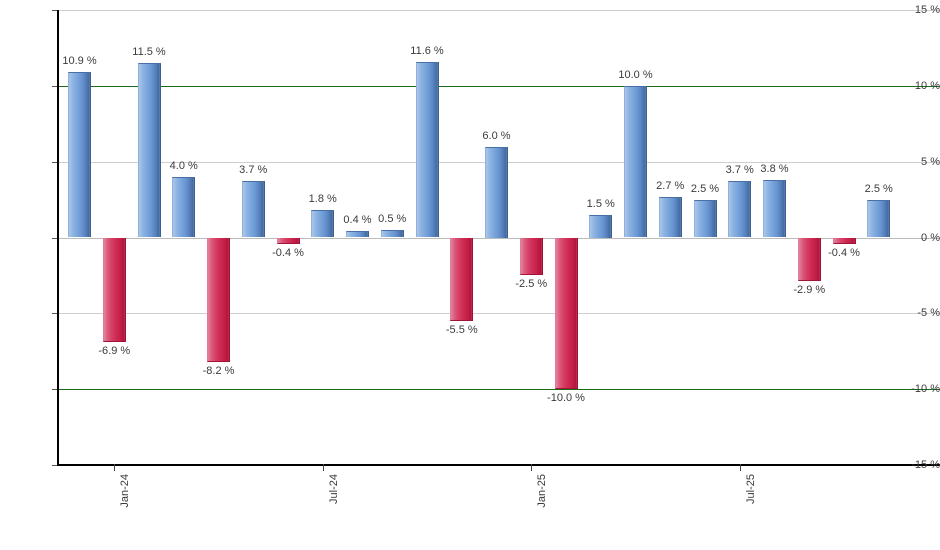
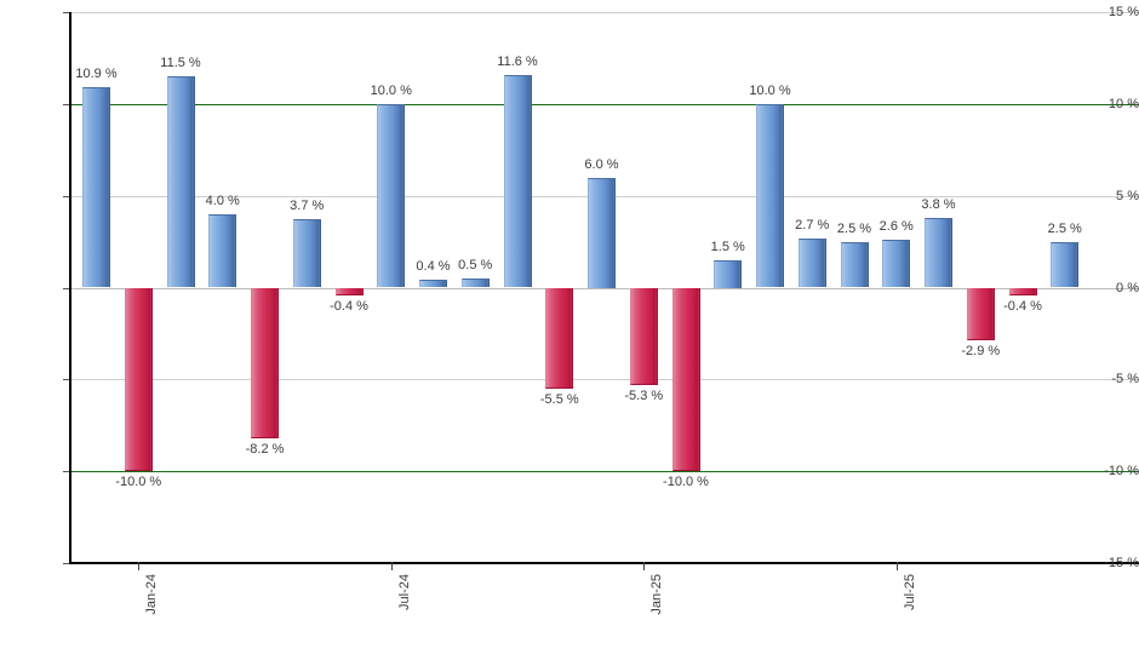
Jan-24: -6.9 -> -10.0
Jul-24: 1.8 -> 10.0
Jan-25: -2.5 -> -5.3
Jul-25: 3.7 -> 2.6
